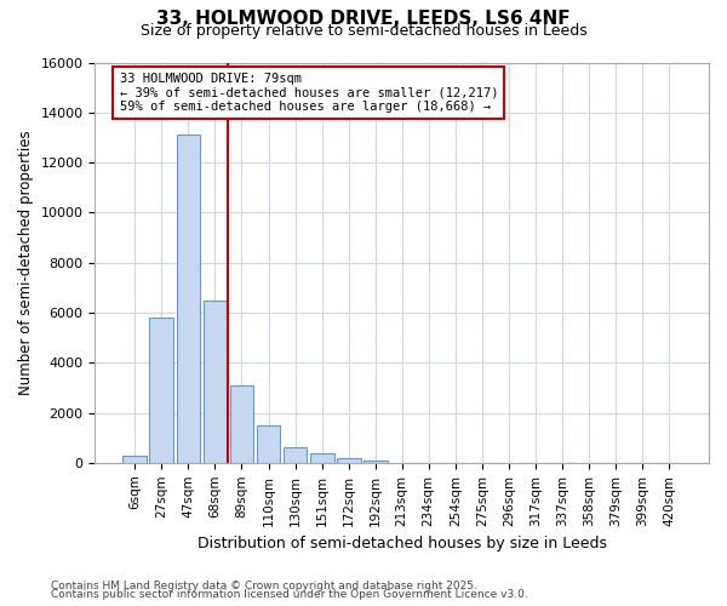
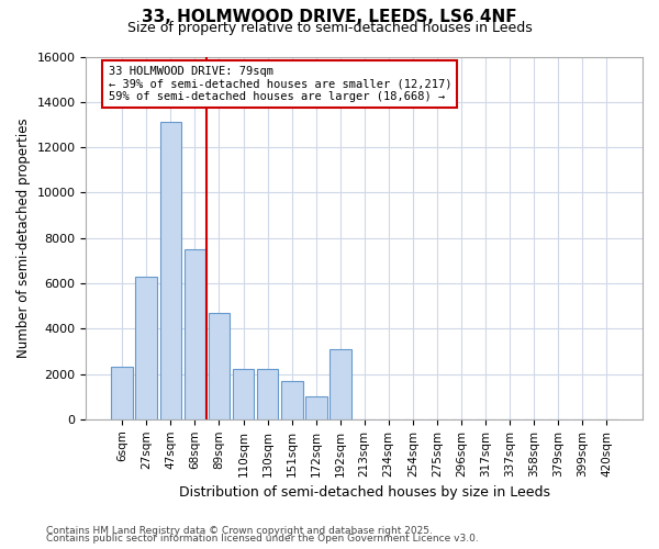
6sqm: 300 -> 2300
27sqm: 5800 -> 6300
68sqm: 6500 -> 7500
89sqm: 3100 -> 4700
110sqm: 1500 -> 2200
130sqm: 600 -> 2200
151sqm: 400 -> 1700
172sqm: 200 -> 1000
192sqm: 100 -> 3100
